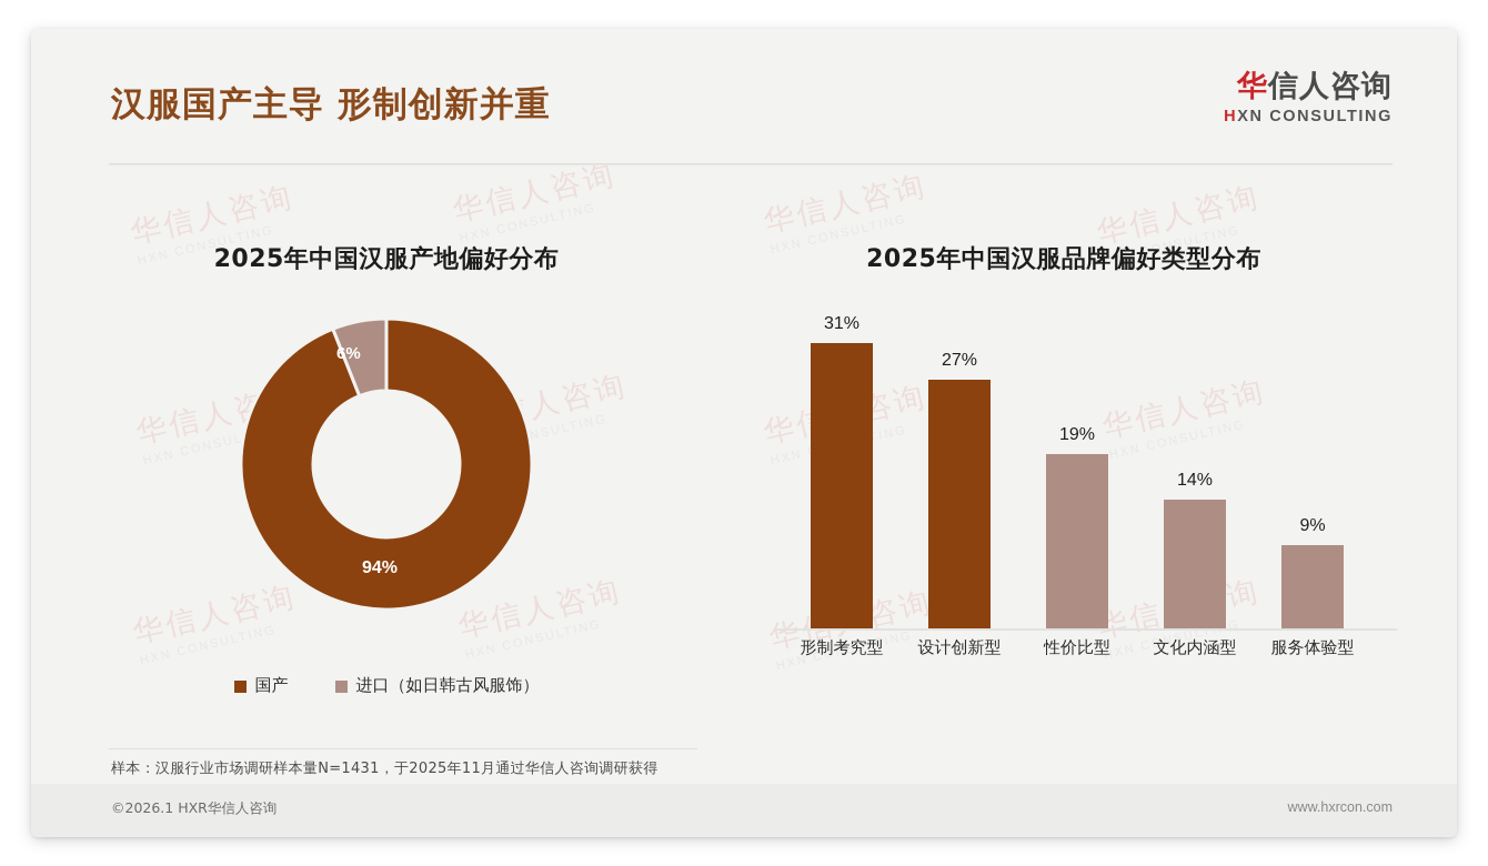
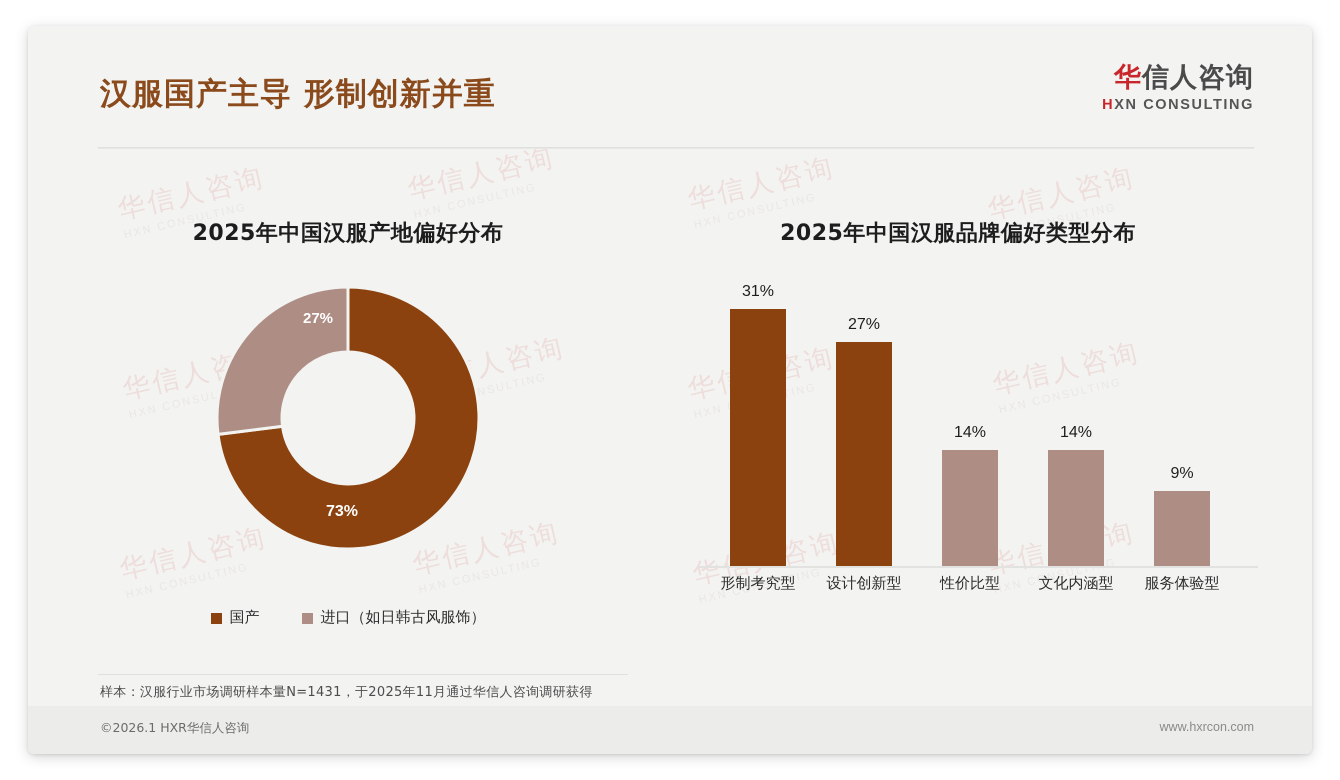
2025年中国汉服产地偏好分布/国产: 94% -> 73%
2025年中国汉服产地偏好分布/进口（如日韩古风服饰）: 6% -> 27%
2025年中国汉服品牌偏好类型分布/性价比型: 19% -> 14%
